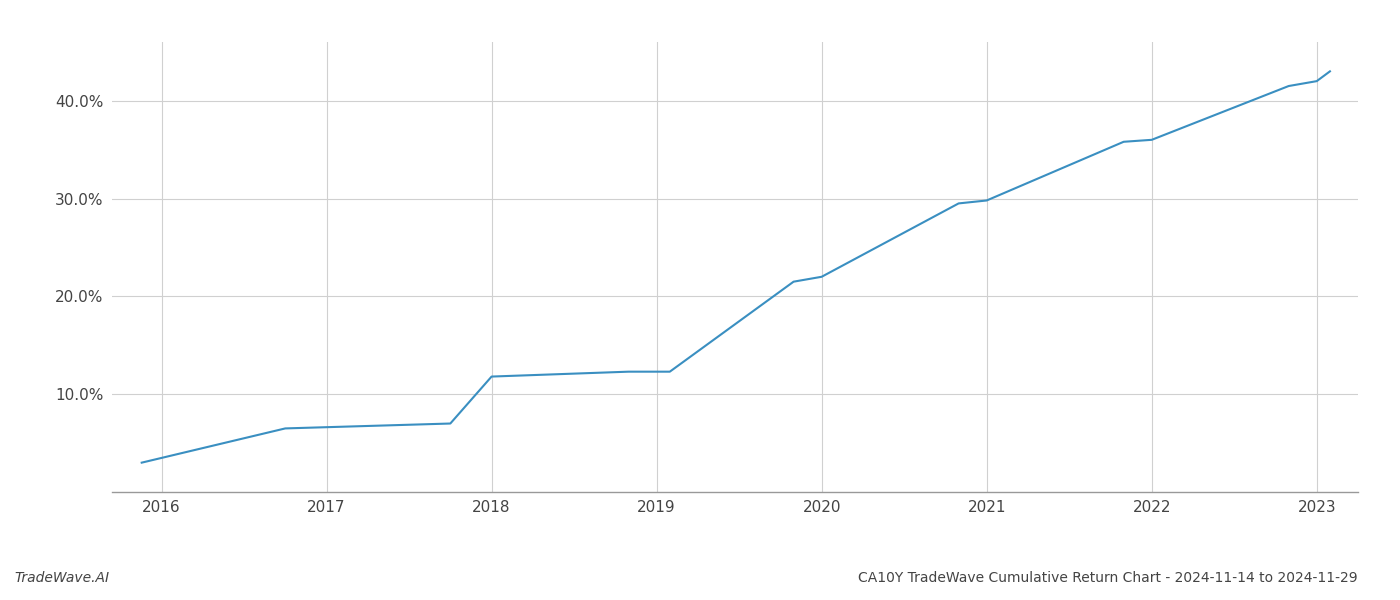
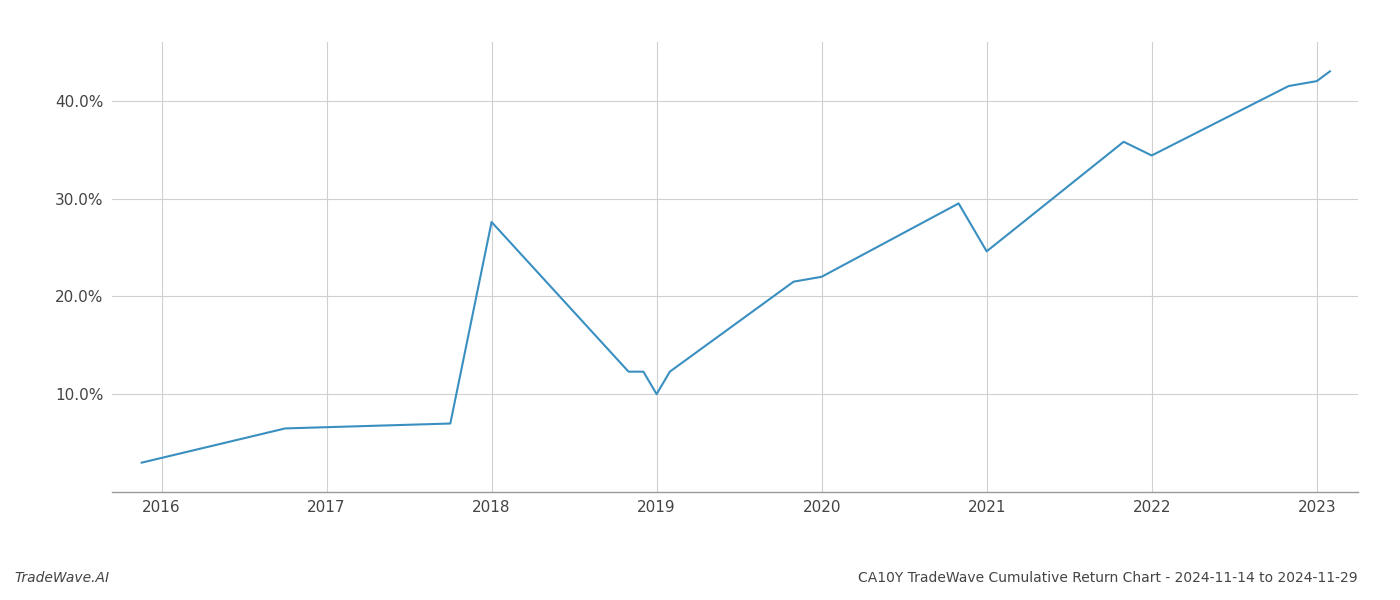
2018: 11.8% -> 27.6%
2019: 12.3% -> 10.0%
2021: 29.8% -> 24.6%
2022: 36.0% -> 34.4%
